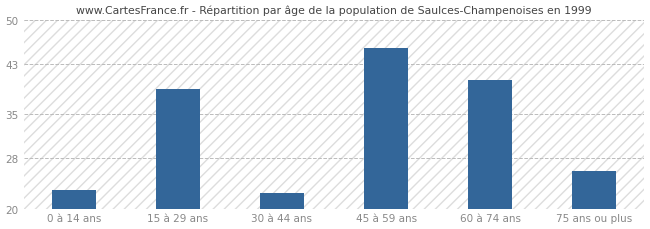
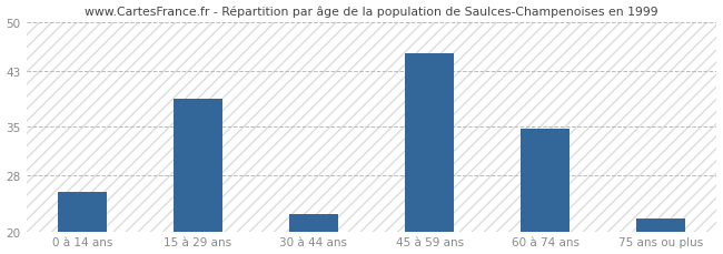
0 à 14 ans: 23.0 -> 25.6
60 à 74 ans: 40.5 -> 34.8
75 ans ou plus: 26.0 -> 21.8
